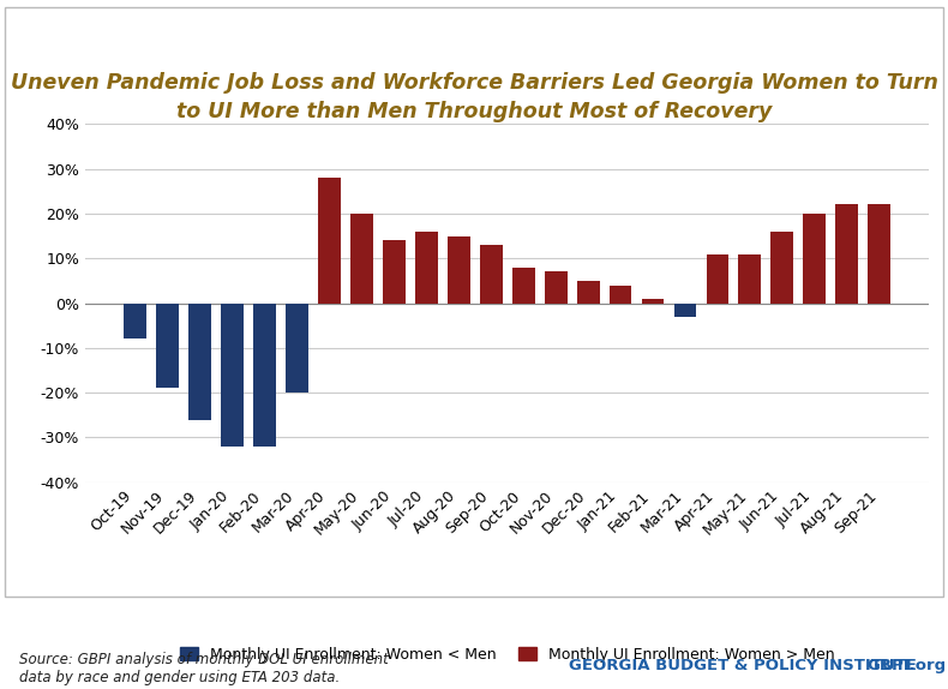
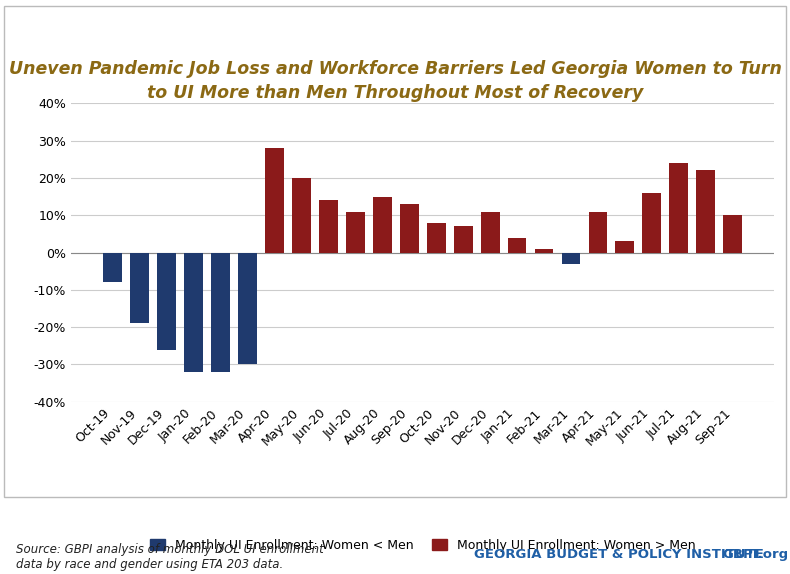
Mar-20: -20% -> -30%
Jul-20: 16% -> 11%
Dec-20: 5% -> 11%
May-21: 11% -> 3%
Jul-21: 20% -> 24%
Sep-21: 22% -> 10%
